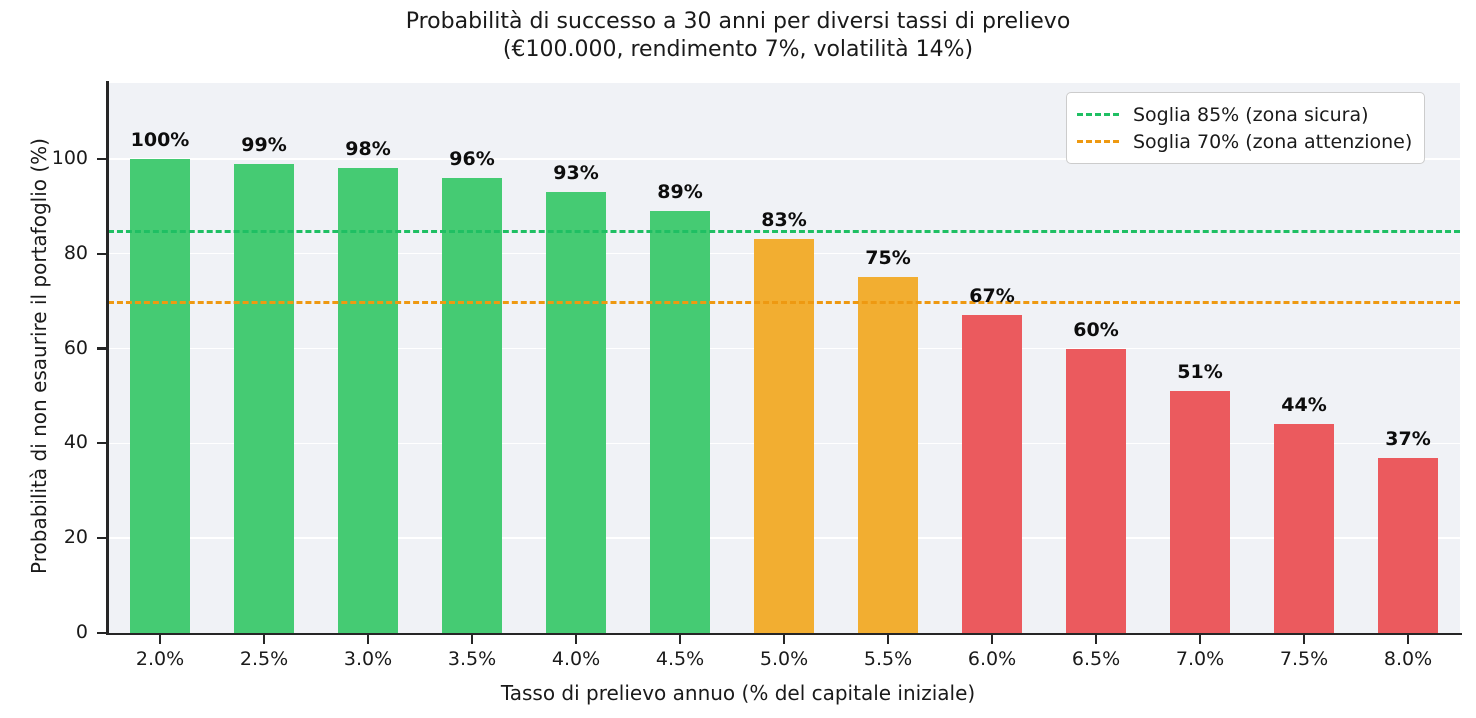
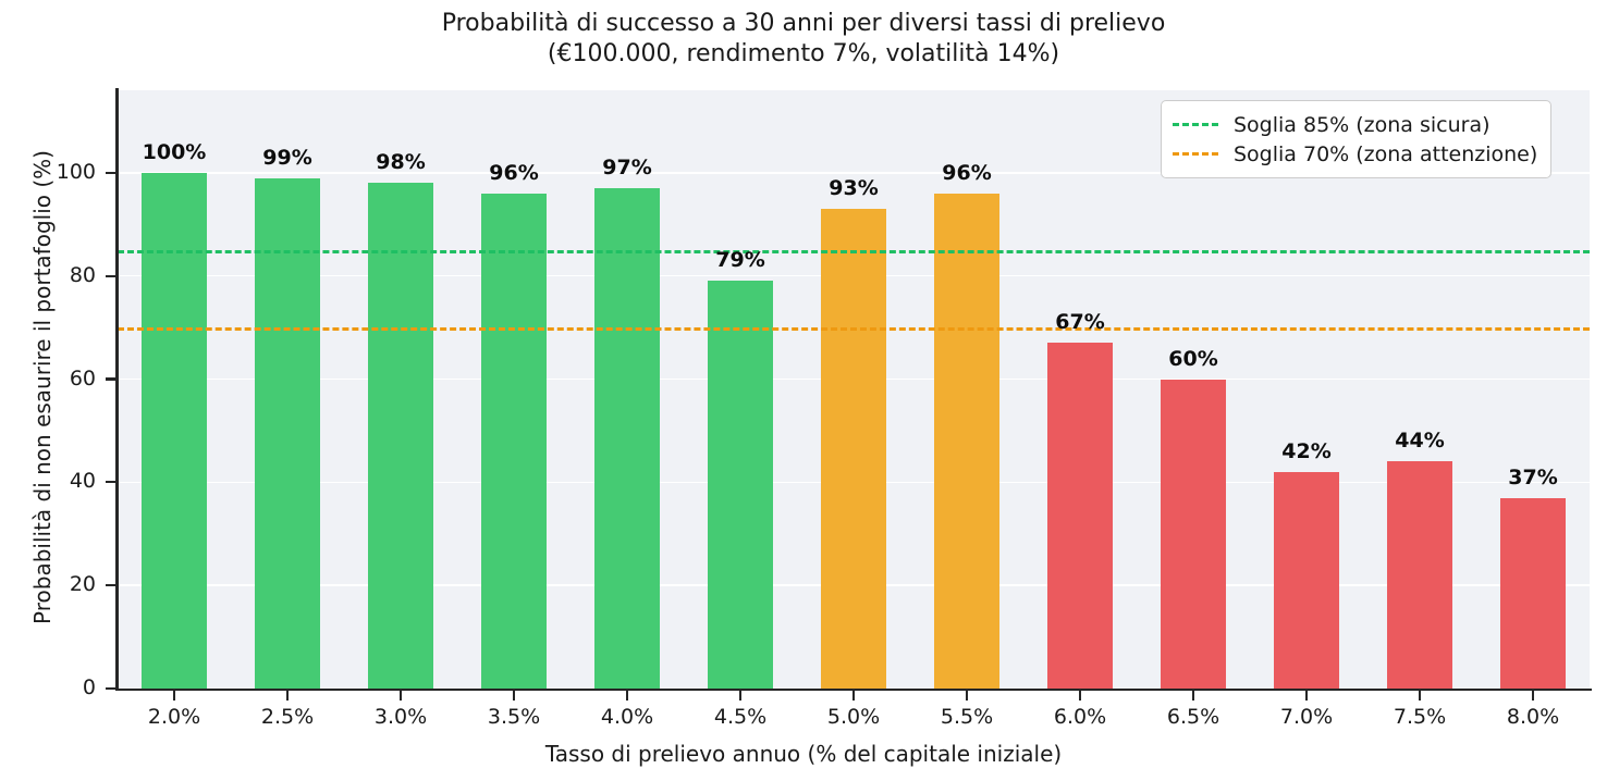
4.0%: 93% -> 97%
4.5%: 89% -> 79%
5.0%: 83% -> 93%
5.5%: 75% -> 96%
7.0%: 51% -> 42%
